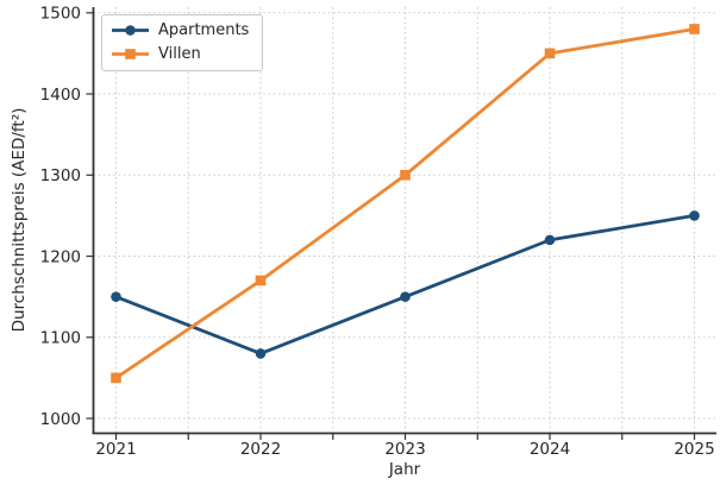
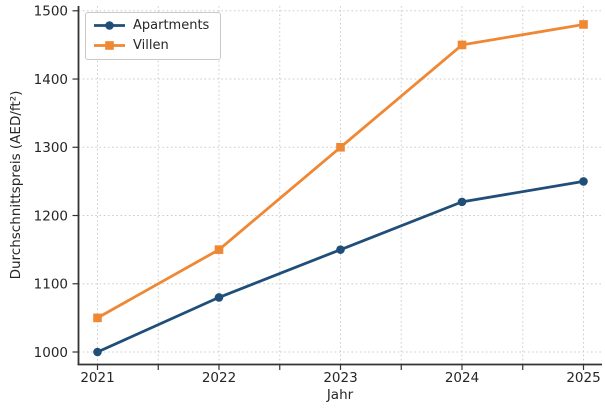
Apartments/2021: 1150 -> 1000
Villen/2022: 1170 -> 1150
